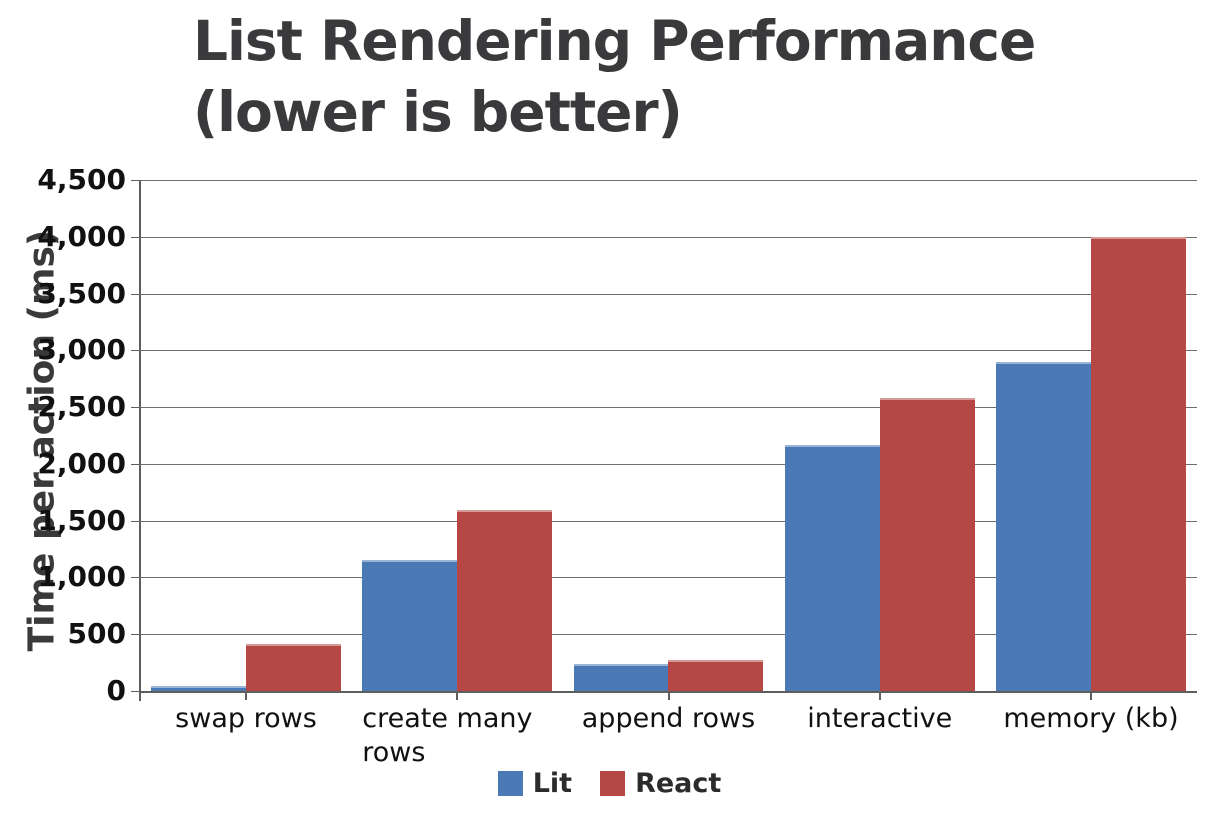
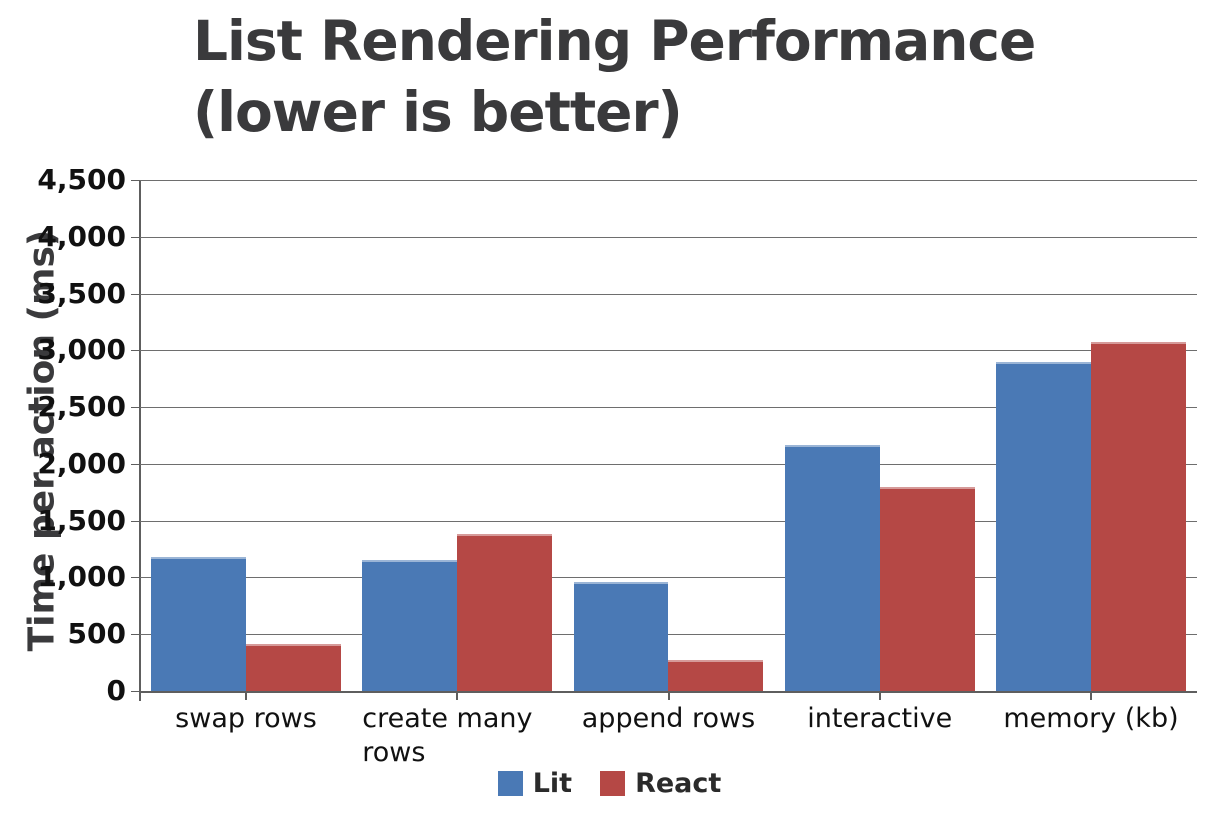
Lit/swap rows: 40 -> 1180
React/create many rows: 1590 -> 1380
Lit/append rows: 240 -> 960
React/interactive: 2580 -> 1800
React/memory (kb): 4000 -> 3070
